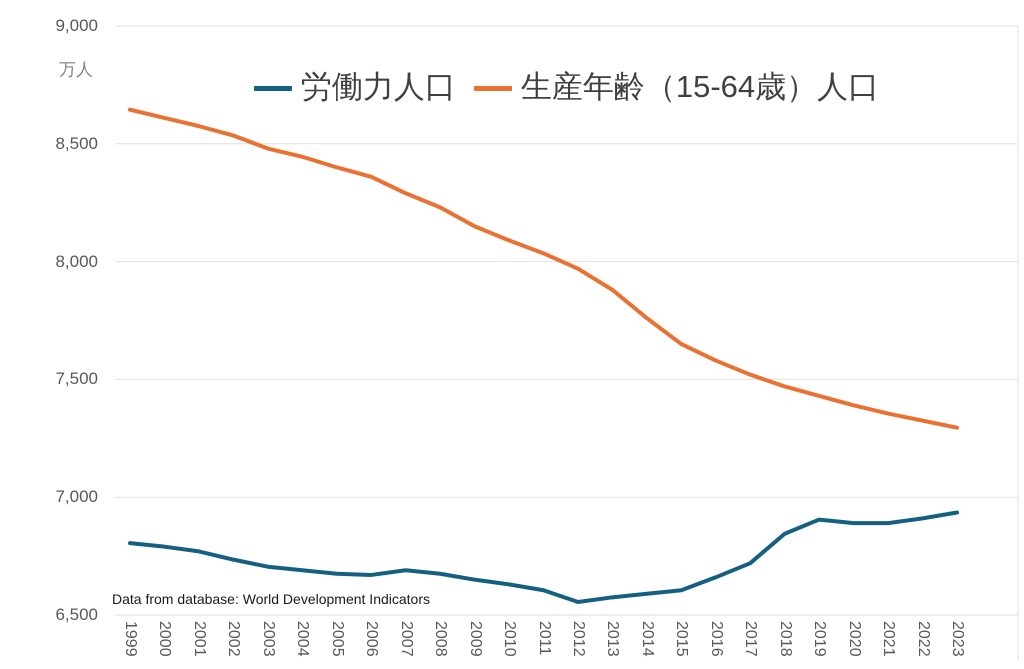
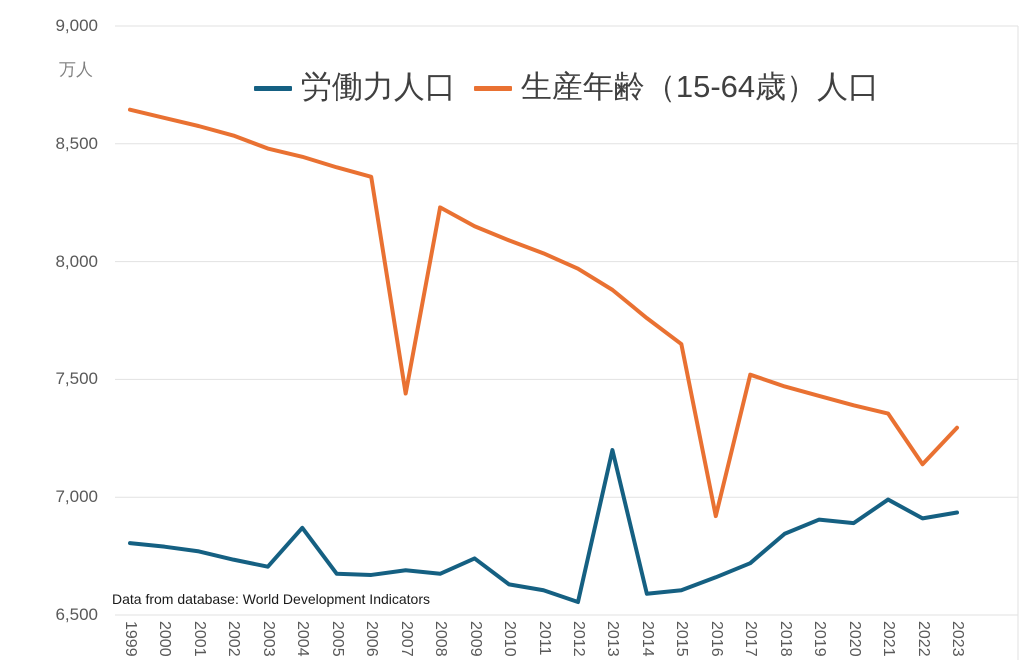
労働力人口/2004: 6690 -> 6870
生産年齢（15-64歳）人口/2007: 8290 -> 7440
労働力人口/2009: 6650 -> 6740
労働力人口/2013: 6580 -> 7200
生産年齢（15-64歳）人口/2016: 7580 -> 6920
労働力人口/2021: 6890 -> 6990
生産年齢（15-64歳）人口/2022: 7320 -> 7140
